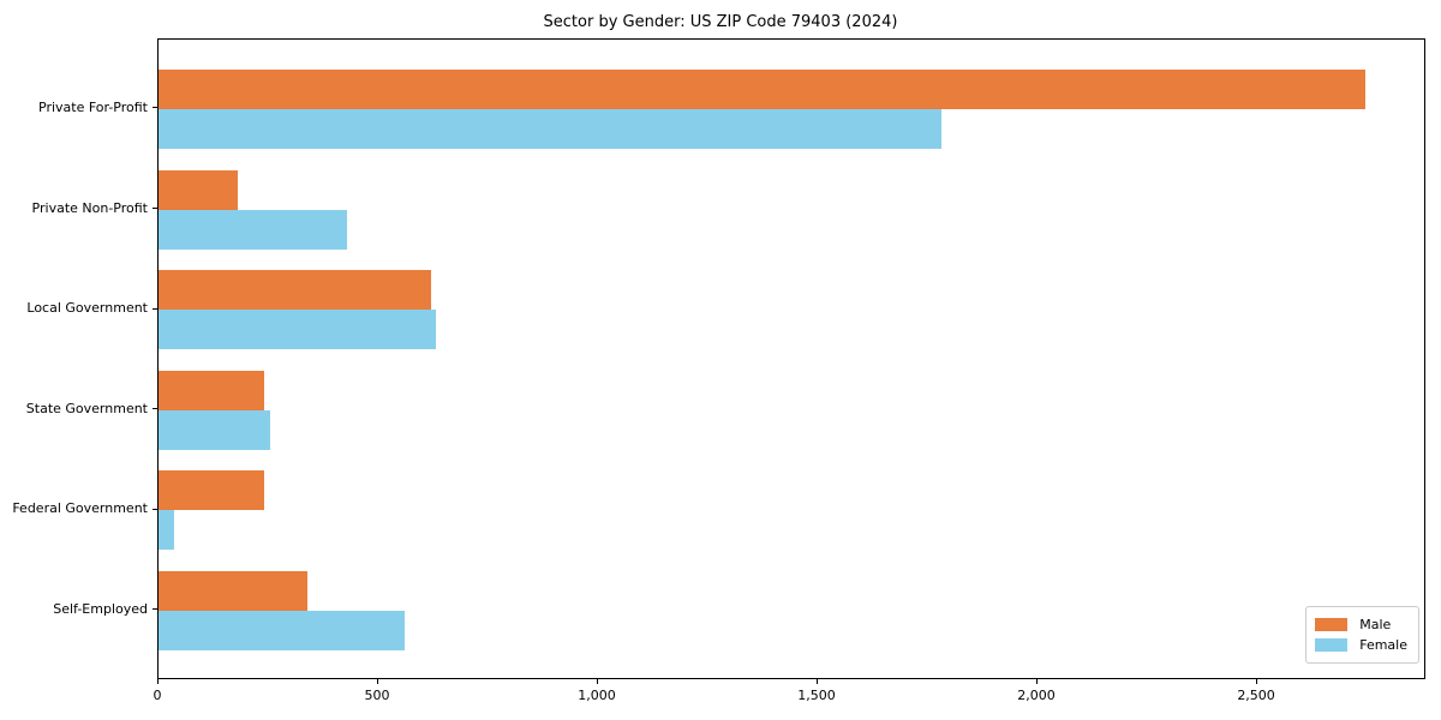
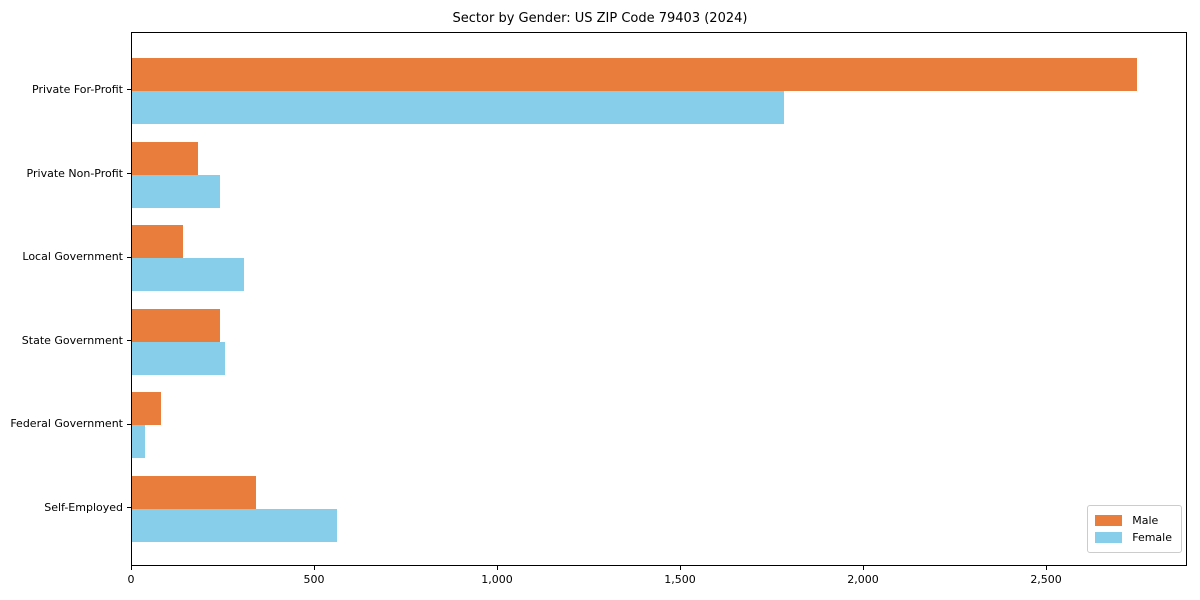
Female/Private Non-Profit: 430 -> 240
Male/Local Government: 620 -> 140
Female/Local Government: 630 -> 300
Male/Federal Government: 240 -> 80
